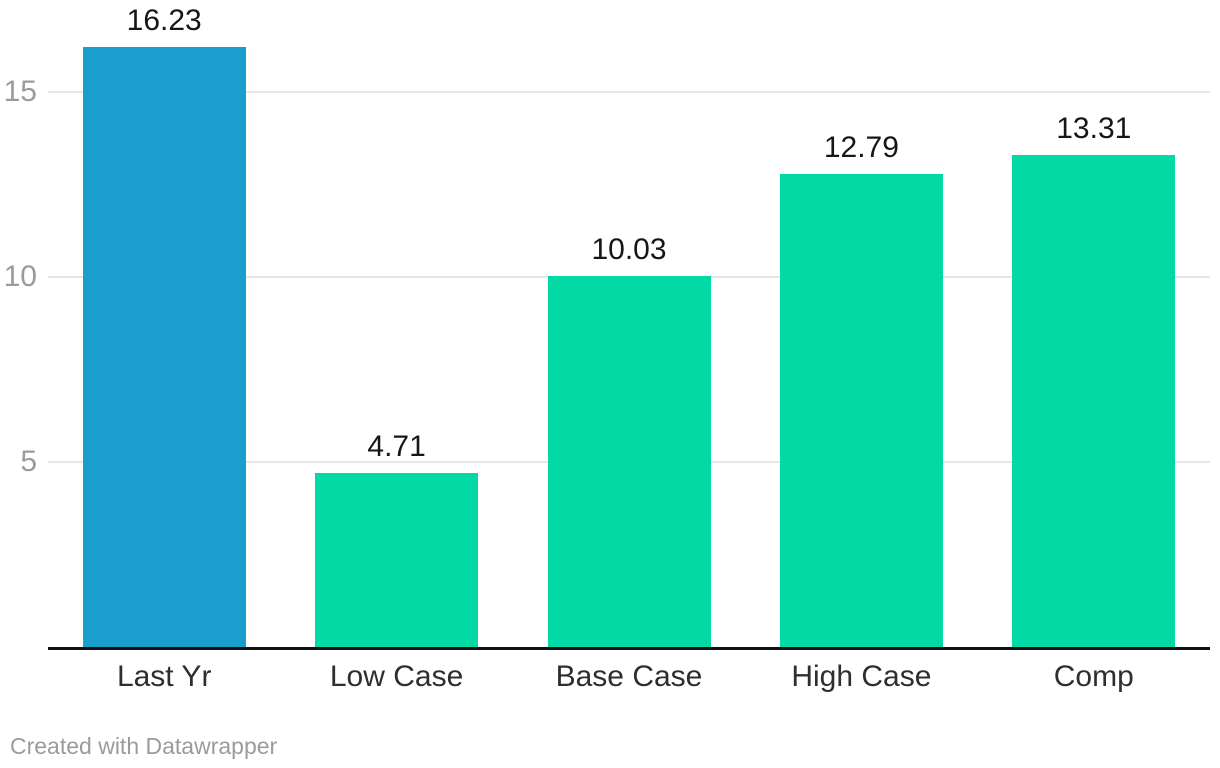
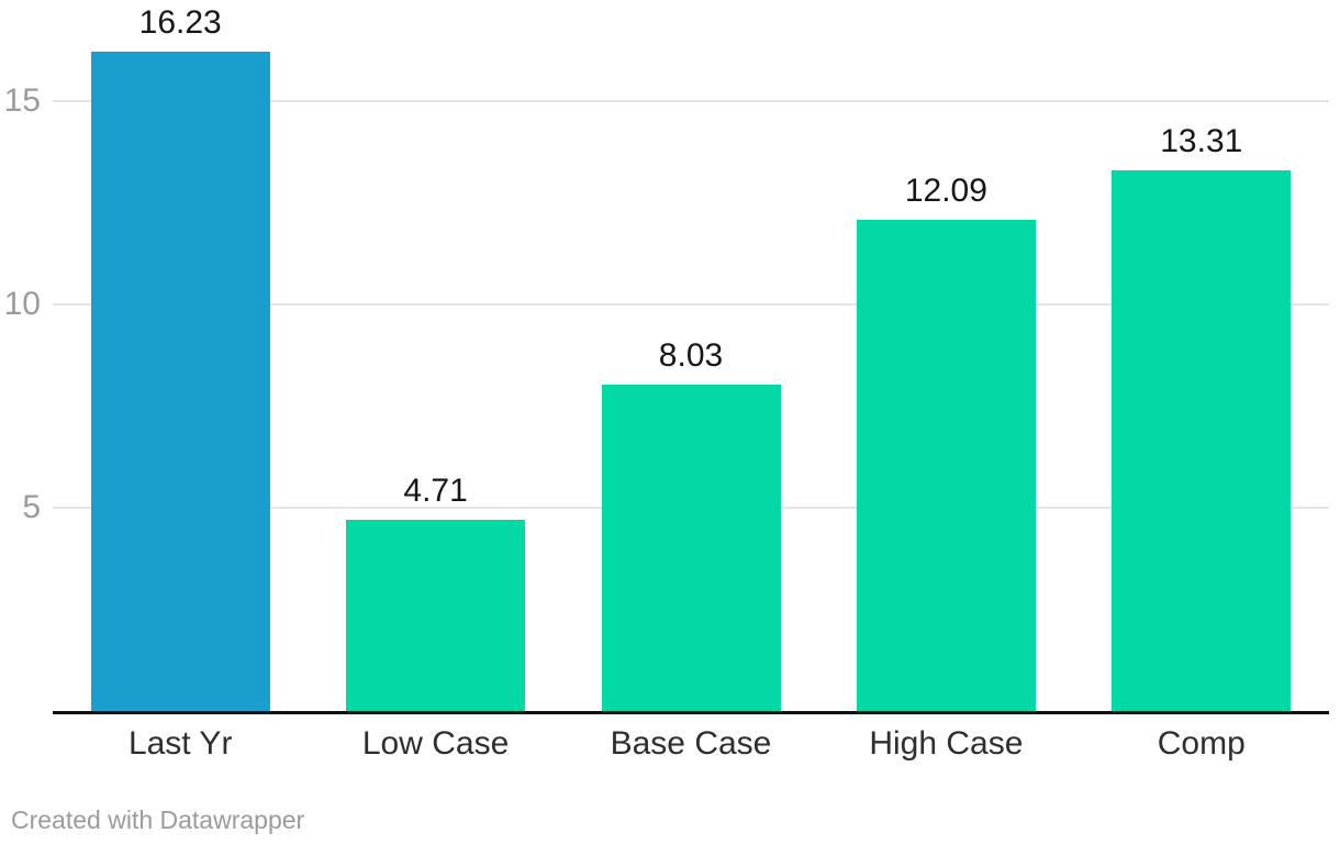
Base Case: 10.03 -> 8.03
High Case: 12.79 -> 12.09
